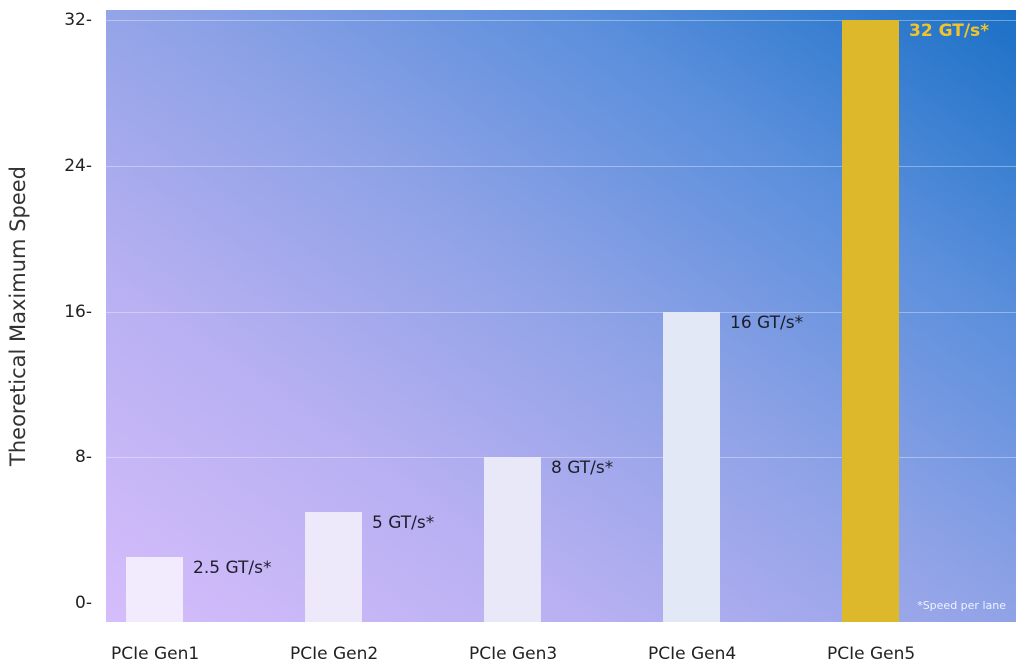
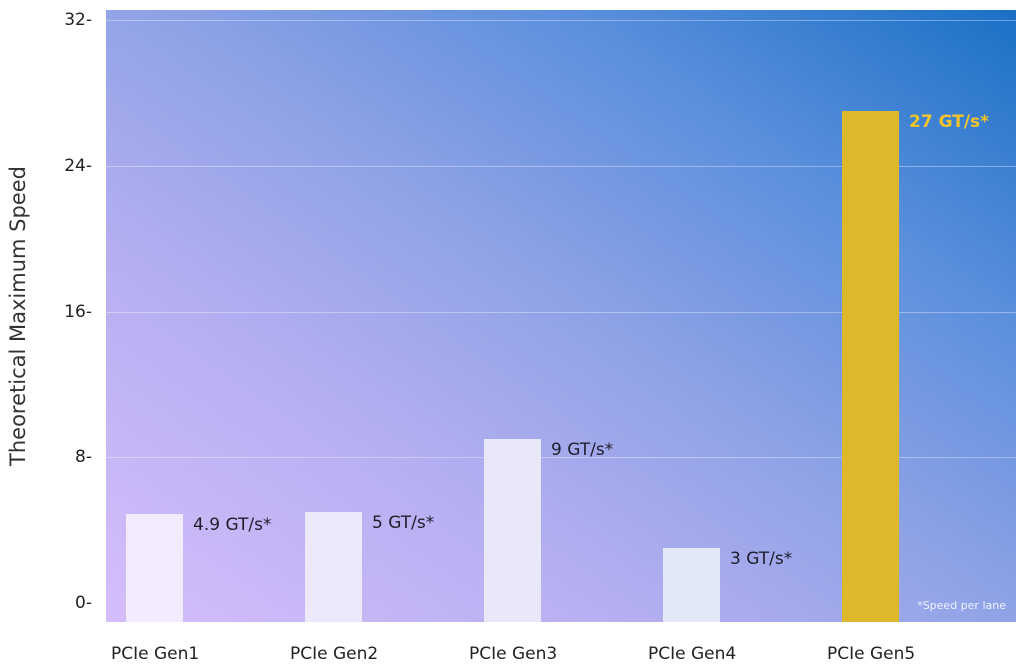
PCIe Gen1: 2.5 -> 4.9
PCIe Gen3: 8 -> 9
PCIe Gen4: 16 -> 3
PCIe Gen5: 32 -> 27
